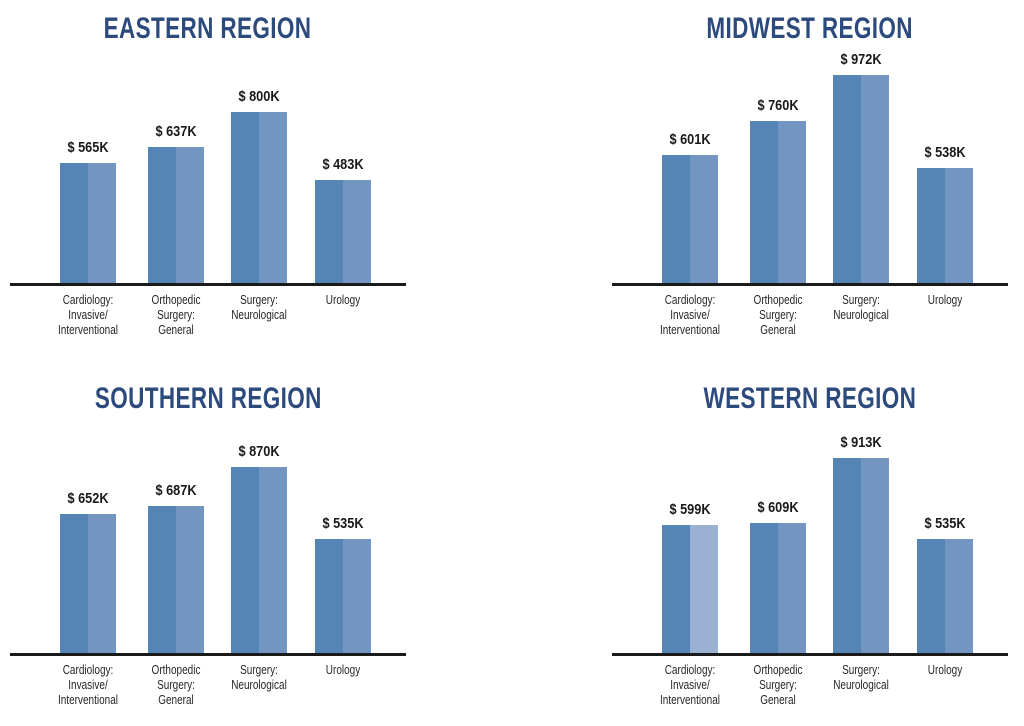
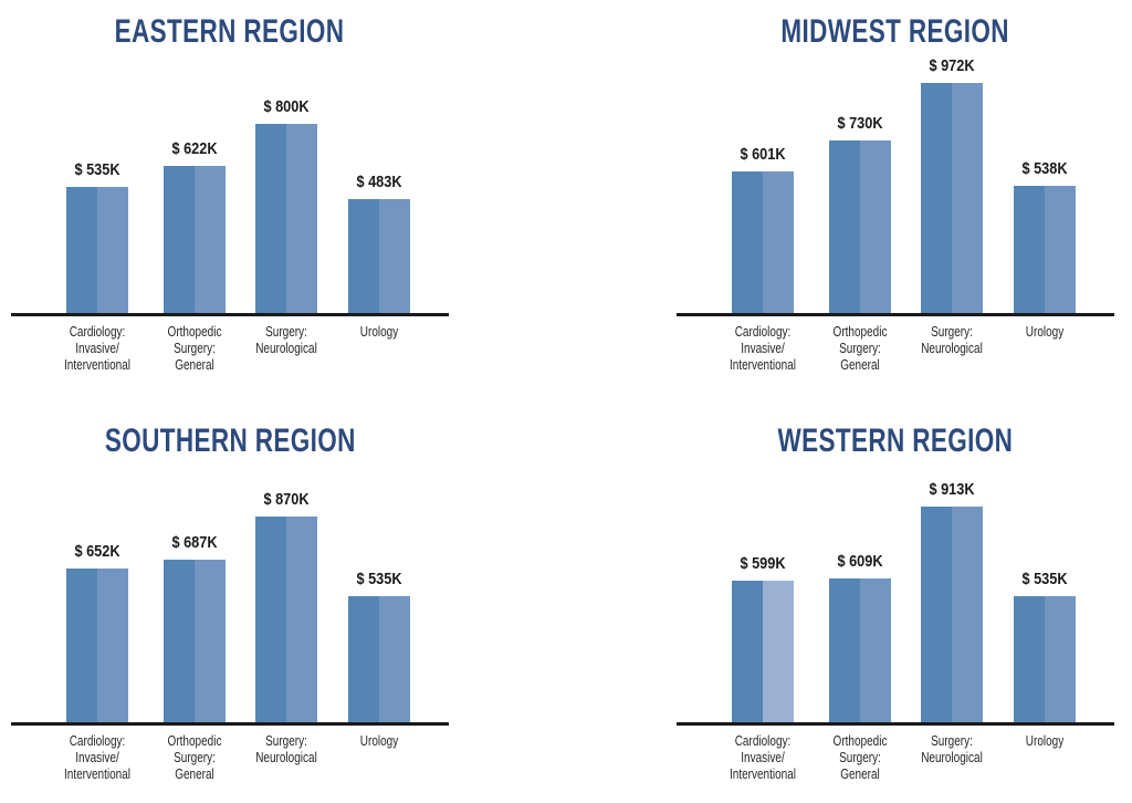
EASTERN REGION/Cardiology: Invasive/ Interventional: 565K -> 535K
EASTERN REGION/Orthopedic Surgery: General: 637K -> 622K
MIDWEST REGION/Orthopedic Surgery: General: 760K -> 730K
